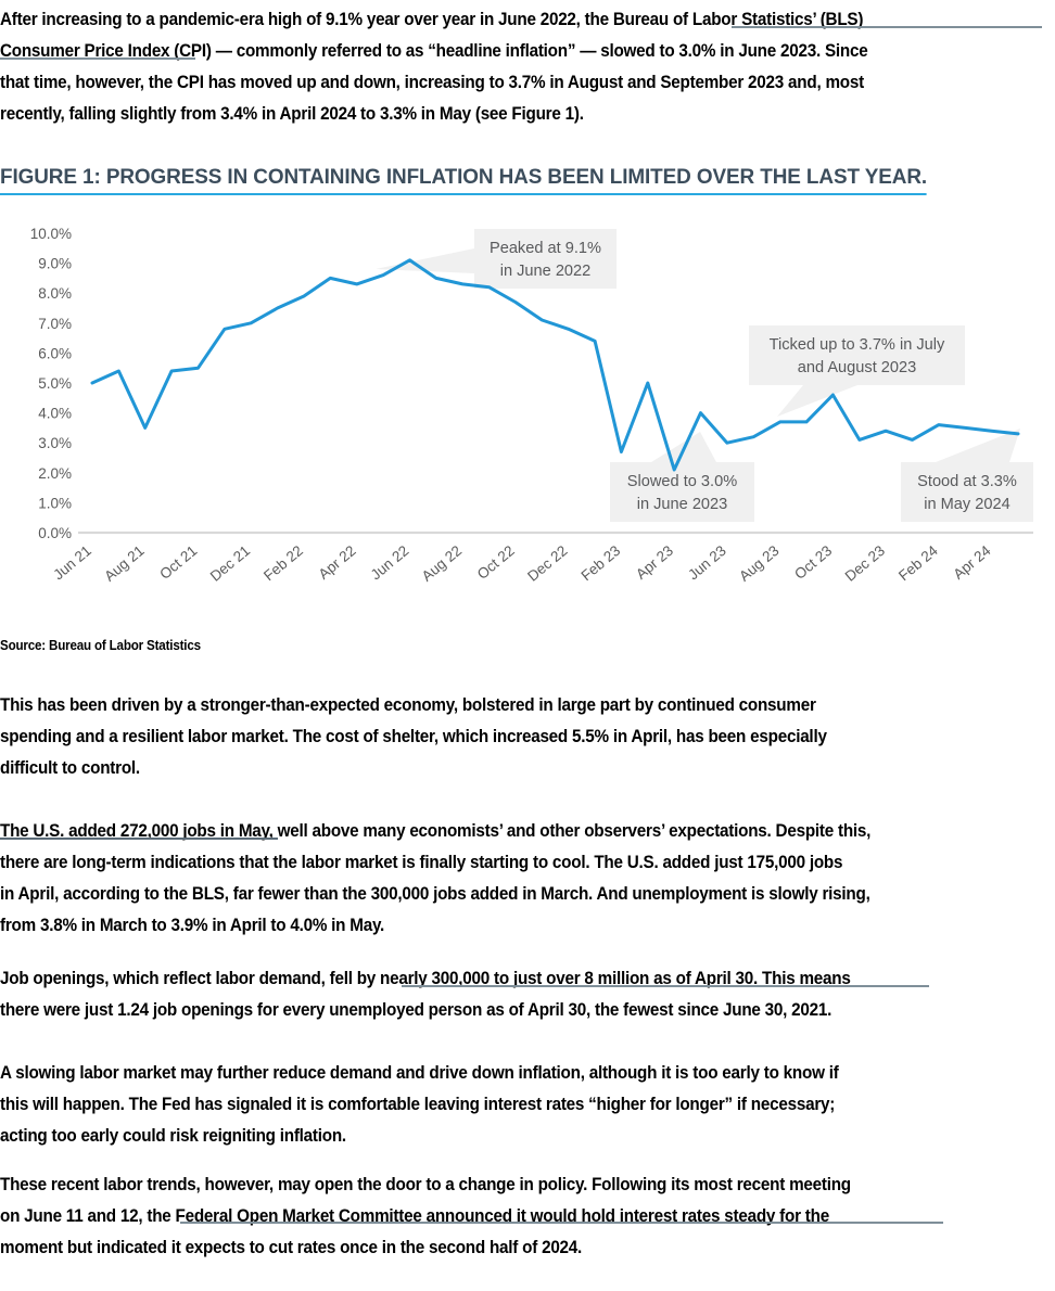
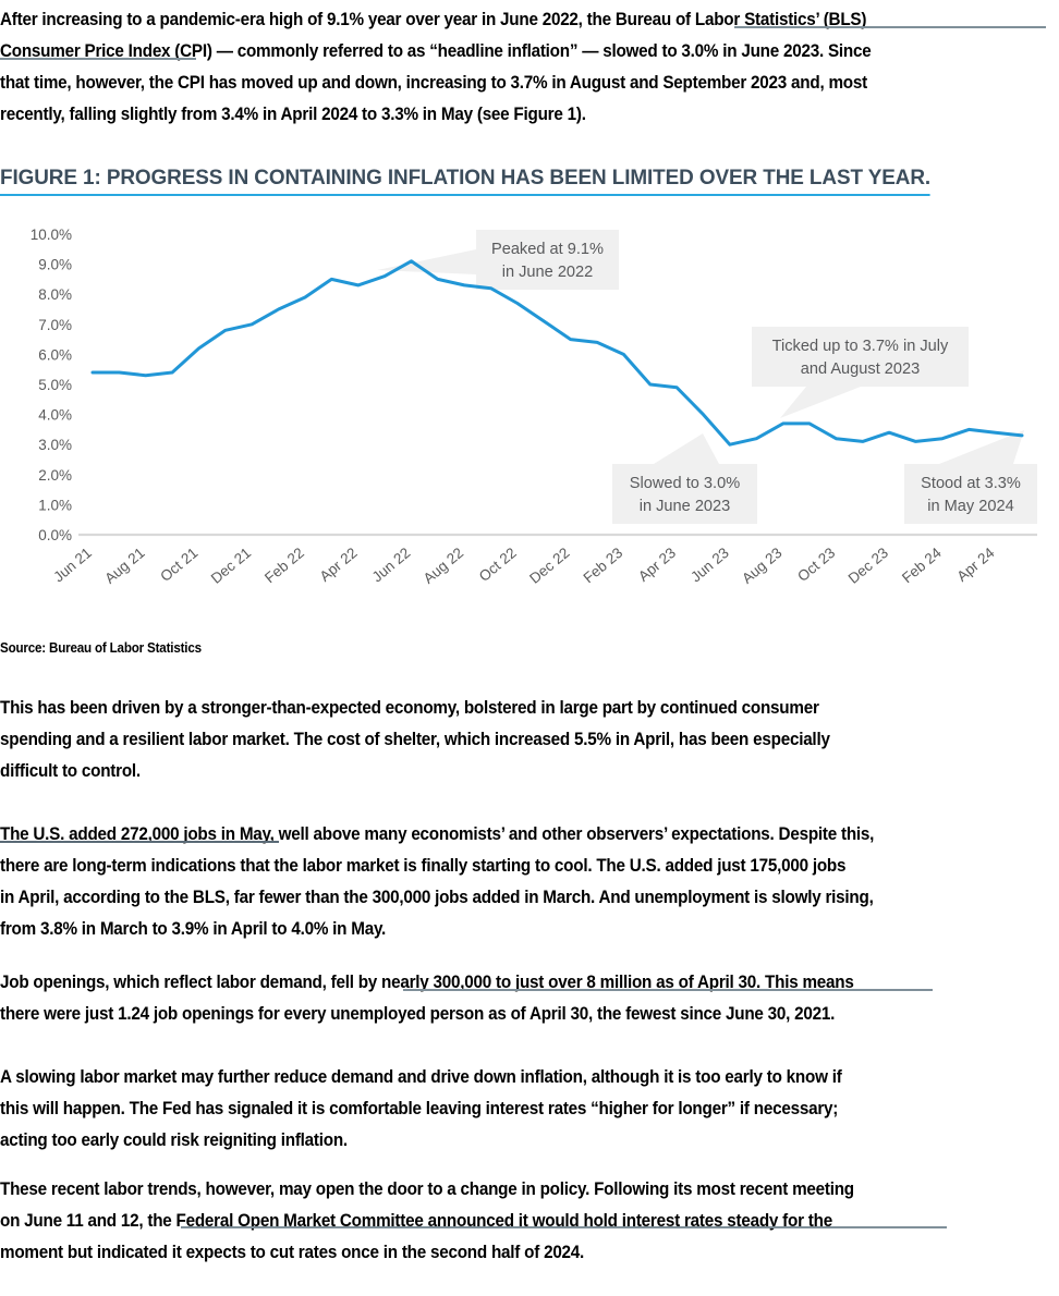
Jun 21: 5.0% -> 5.4%
Aug 21: 3.5% -> 5.3%
Oct 21: 5.5% -> 6.2%
Dec 22: 6.8% -> 6.5%
Feb 23: 2.7% -> 6.0%
Apr 23: 2.1% -> 4.9%
Oct 23: 4.6% -> 3.2%
Feb 24: 3.6% -> 3.2%
